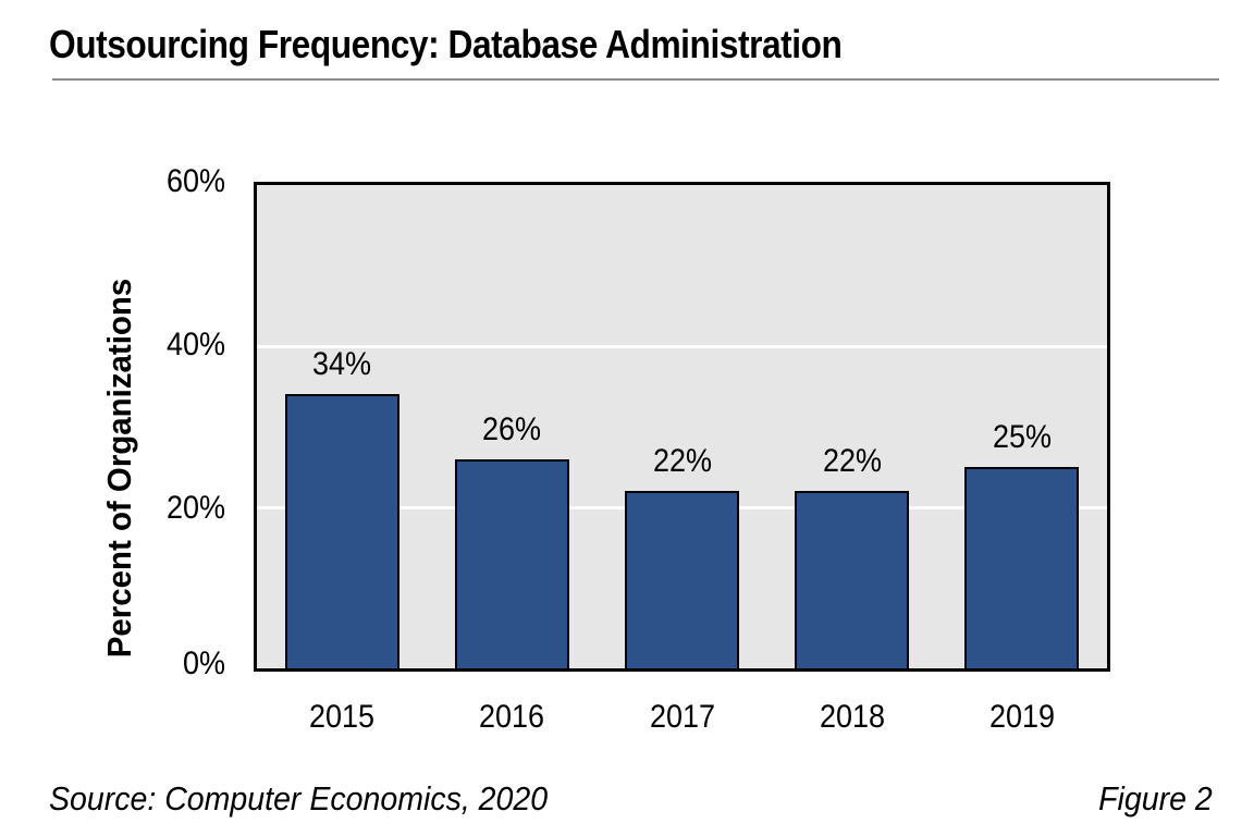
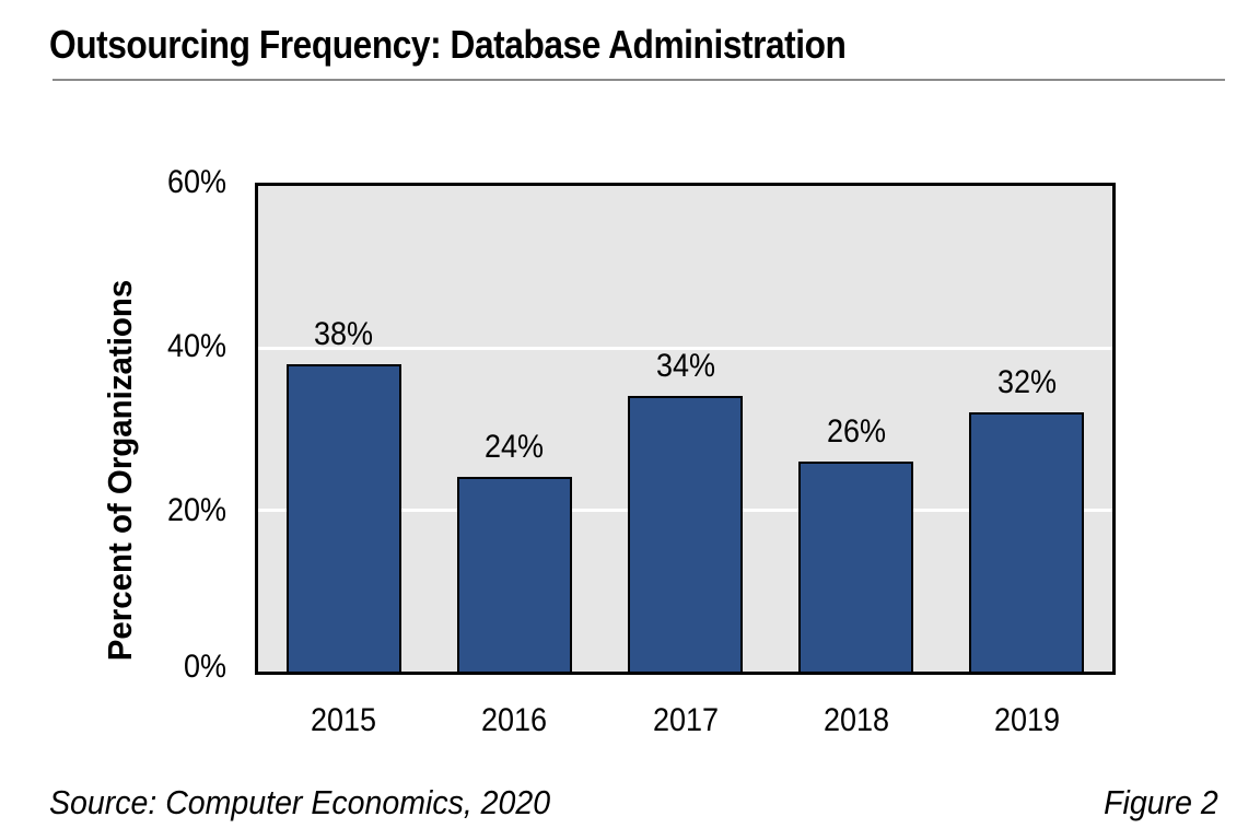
2015: 34% -> 38%
2016: 26% -> 24%
2017: 22% -> 34%
2018: 22% -> 26%
2019: 25% -> 32%
